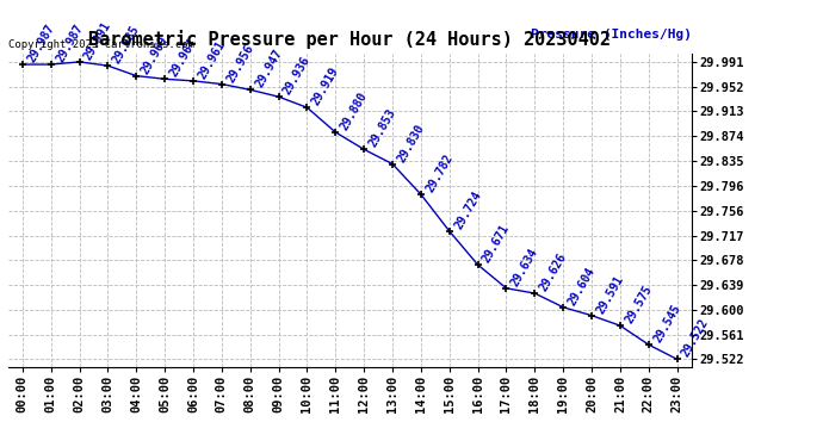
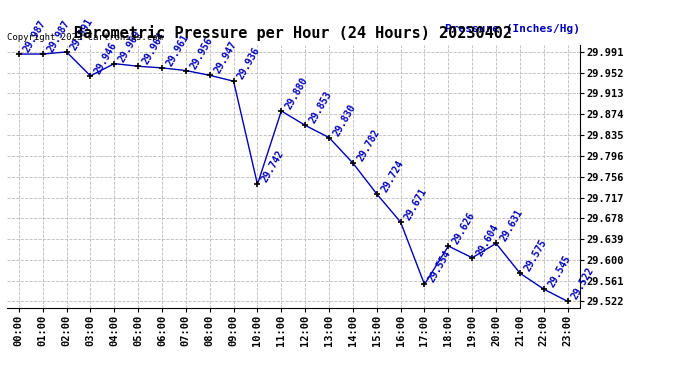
03:00: 29.985 -> 29.946
10:00: 29.919 -> 29.742
17:00: 29.634 -> 29.554
20:00: 29.591 -> 29.631
